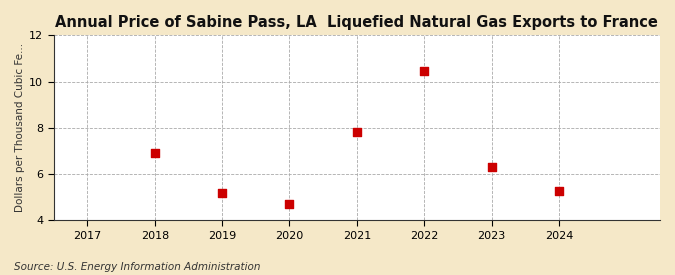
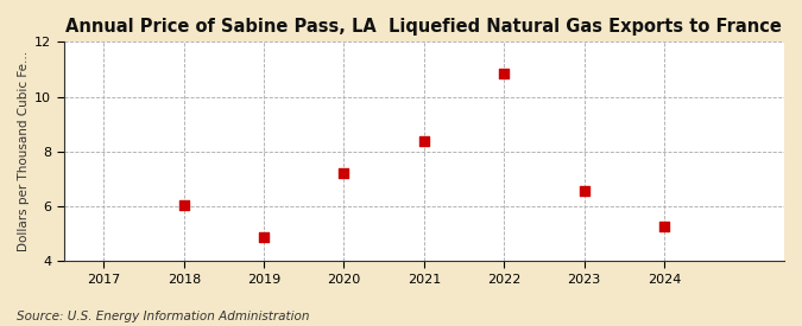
2018: 6.90 -> 6.05
2019: 5.20 -> 4.90
2020: 4.70 -> 7.20
2021: 7.80 -> 8.40
2022: 10.45 -> 10.85
2023: 6.30 -> 6.55
